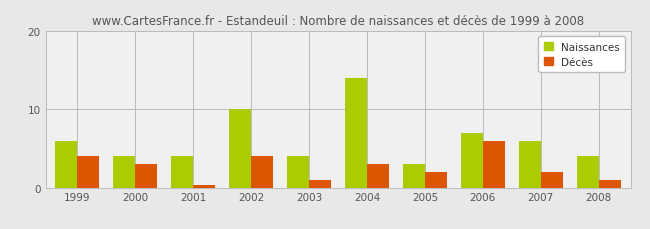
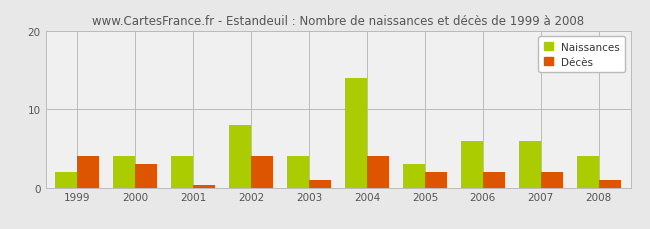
Naissances/1999: 6 -> 2
Naissances/2002: 10 -> 8
Décès/2004: 3.0 -> 4.0
Naissances/2006: 7 -> 6
Décès/2006: 6.0 -> 2.0
